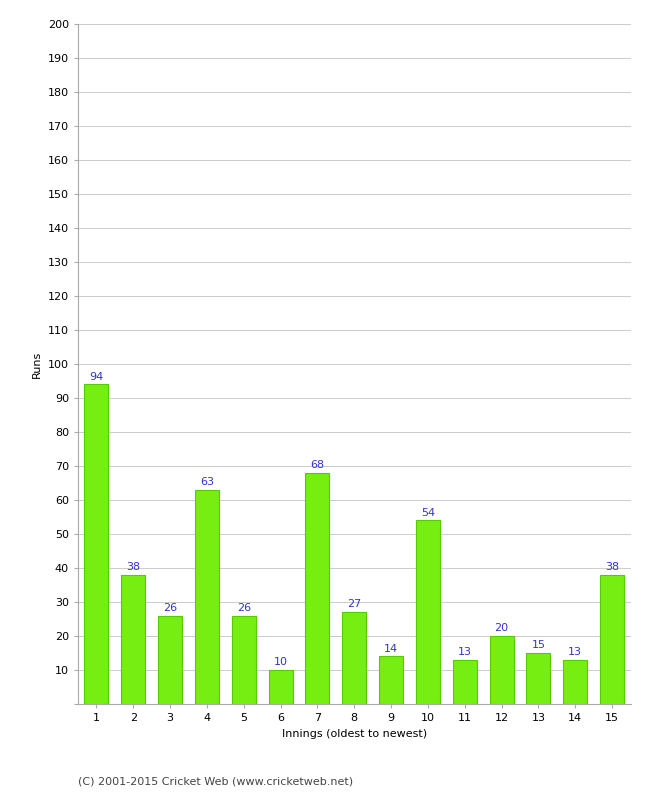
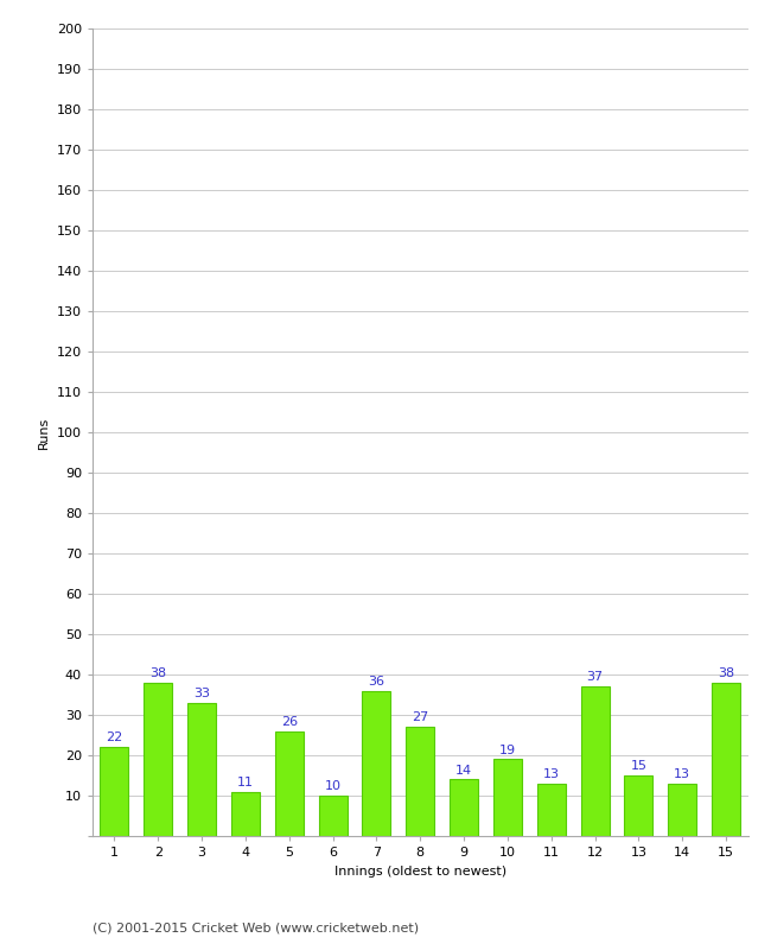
1: 94 -> 22
3: 26 -> 33
4: 63 -> 11
7: 68 -> 36
10: 54 -> 19
12: 20 -> 37
